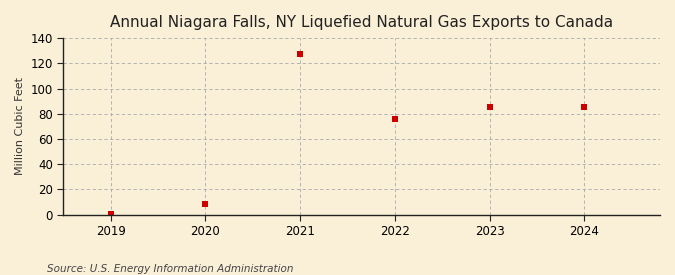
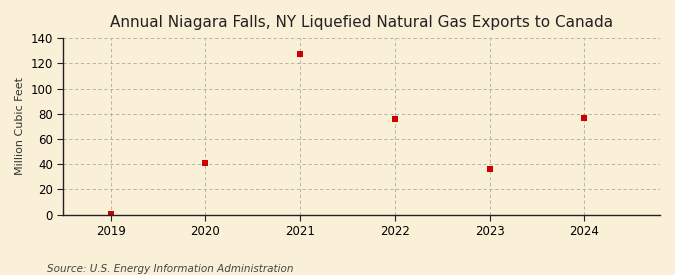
2020: 8 -> 41
2023: 85 -> 36
2024: 85 -> 77
